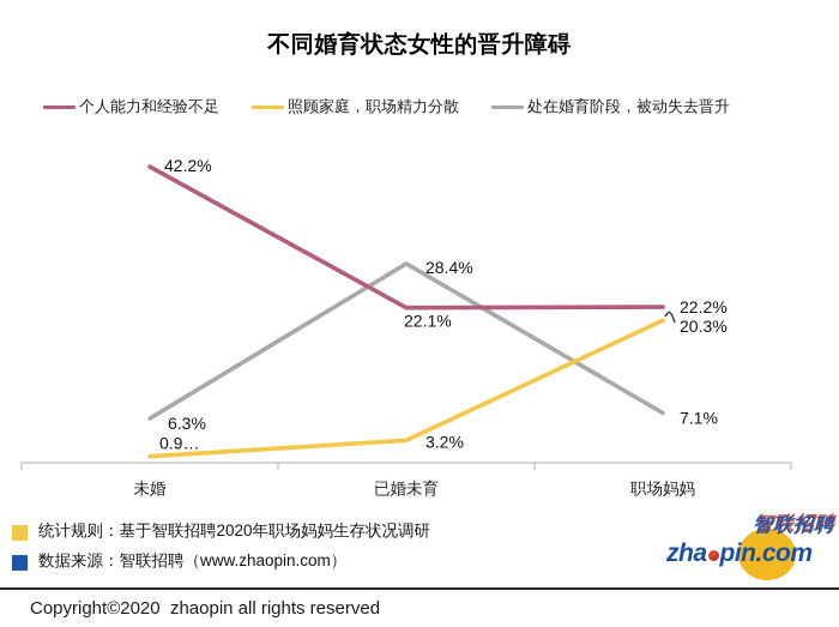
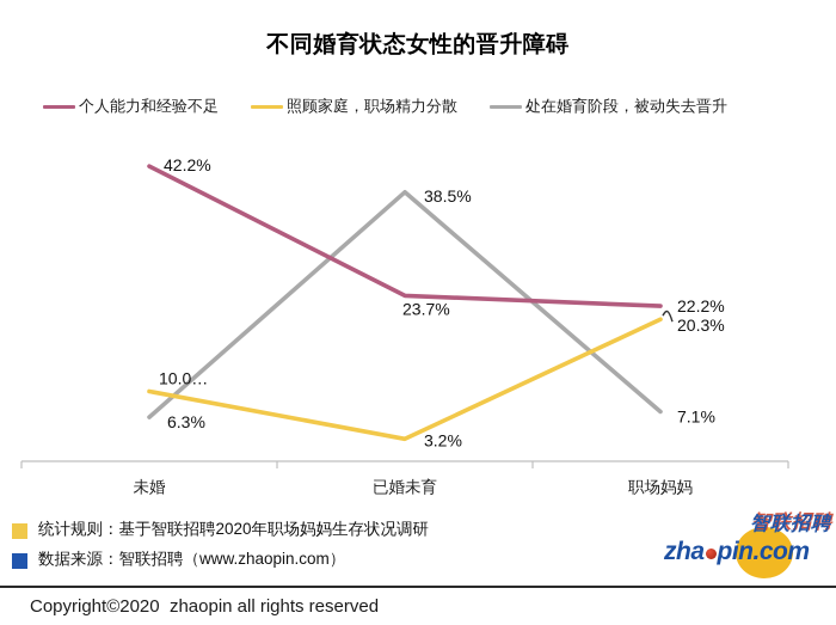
照顾家庭，职场精力分散/未婚: 0.9 -> 10.0
个人能力和经验不足/已婚未育: 22.1% -> 23.7%
处在婚育阶段，被动失去晋升/已婚未育: 28.4% -> 38.5%
